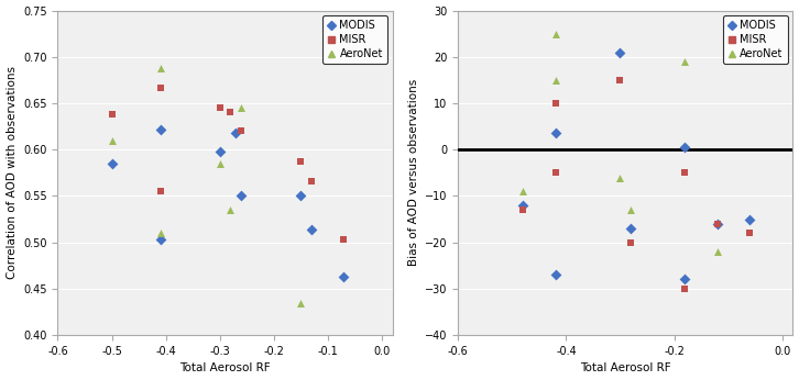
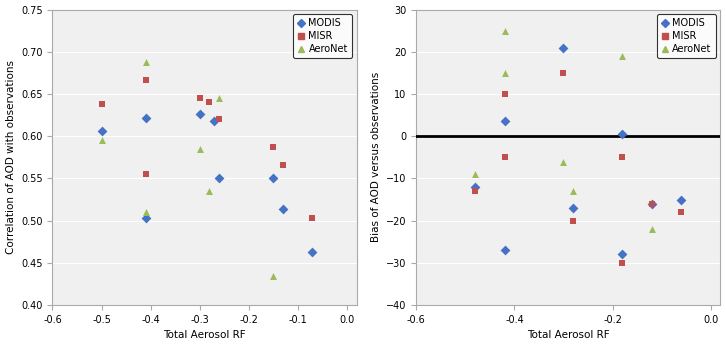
MODIS/-0.5: 0.585 -> 0.606
AeroNet/-0.5: 0.610 -> 0.596
MODIS/-0.3: 0.598 -> 0.626
